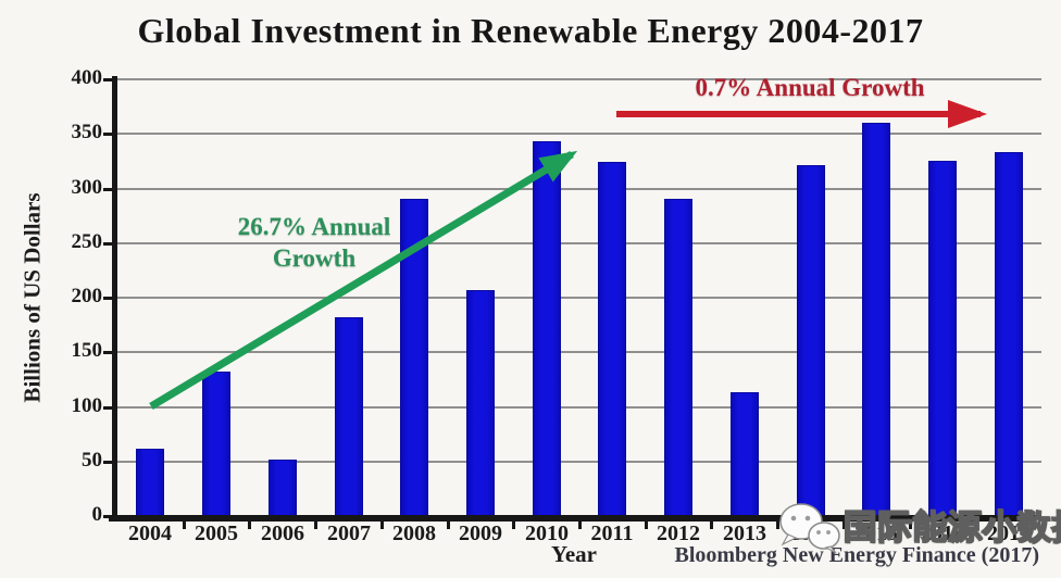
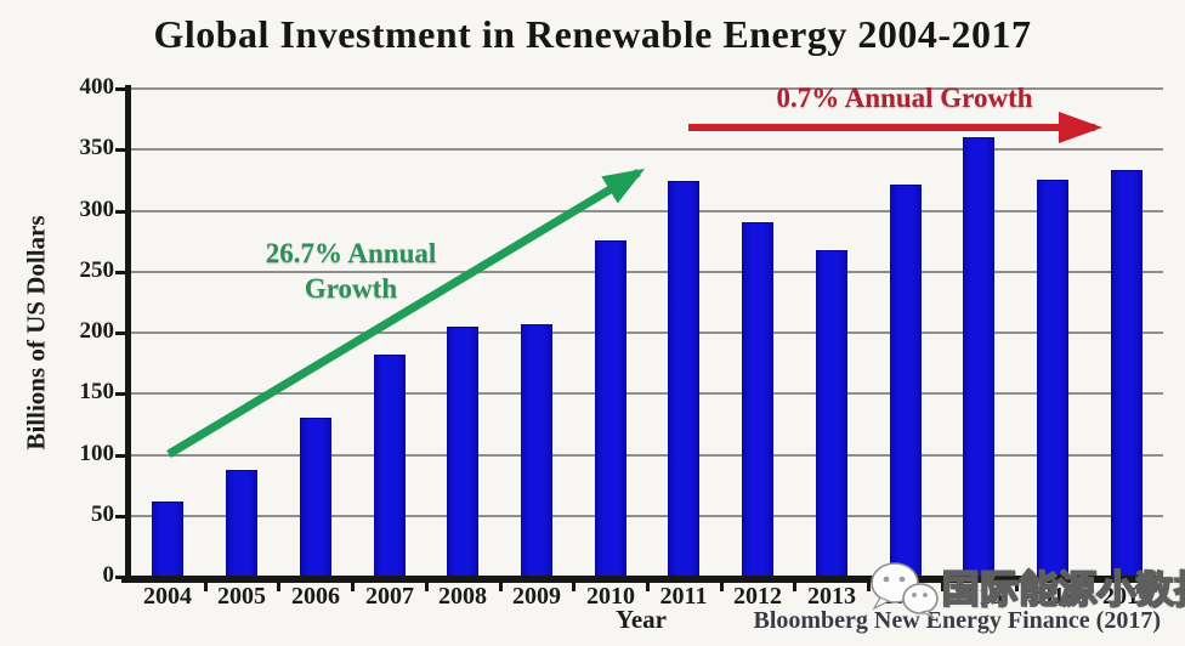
2005: 132 -> 88
2006: 52 -> 130
2008: 291 -> 205
2010: 343 -> 276
2013: 113 -> 268
